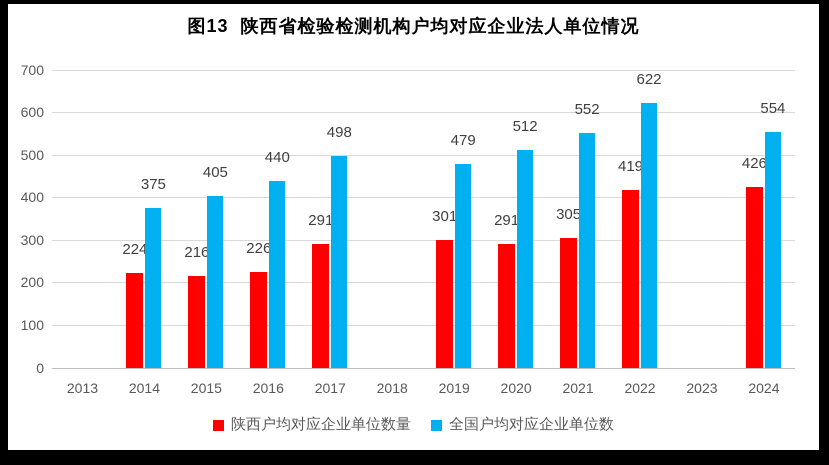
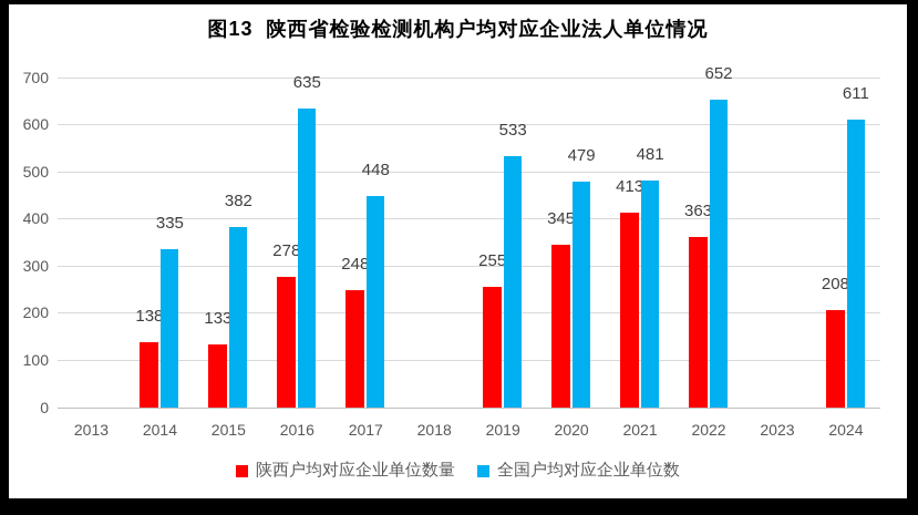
陕西户均对应企业单位数量/2014: 224 -> 138
全国户均对应企业单位数/2014: 375 -> 335
陕西户均对应企业单位数量/2015: 216 -> 133
全国户均对应企业单位数/2015: 405 -> 382
陕西户均对应企业单位数量/2016: 226 -> 278
全国户均对应企业单位数/2016: 440 -> 635
陕西户均对应企业单位数量/2017: 291 -> 248
全国户均对应企业单位数/2017: 498 -> 448
陕西户均对应企业单位数量/2019: 301 -> 255
全国户均对应企业单位数/2019: 479 -> 533
陕西户均对应企业单位数量/2020: 291 -> 345
全国户均对应企业单位数/2020: 512 -> 479
陕西户均对应企业单位数量/2021: 305 -> 413
全国户均对应企业单位数/2021: 552 -> 481
陕西户均对应企业单位数量/2022: 419 -> 363
全国户均对应企业单位数/2022: 622 -> 652
陕西户均对应企业单位数量/2024: 426 -> 208
全国户均对应企业单位数/2024: 554 -> 611
